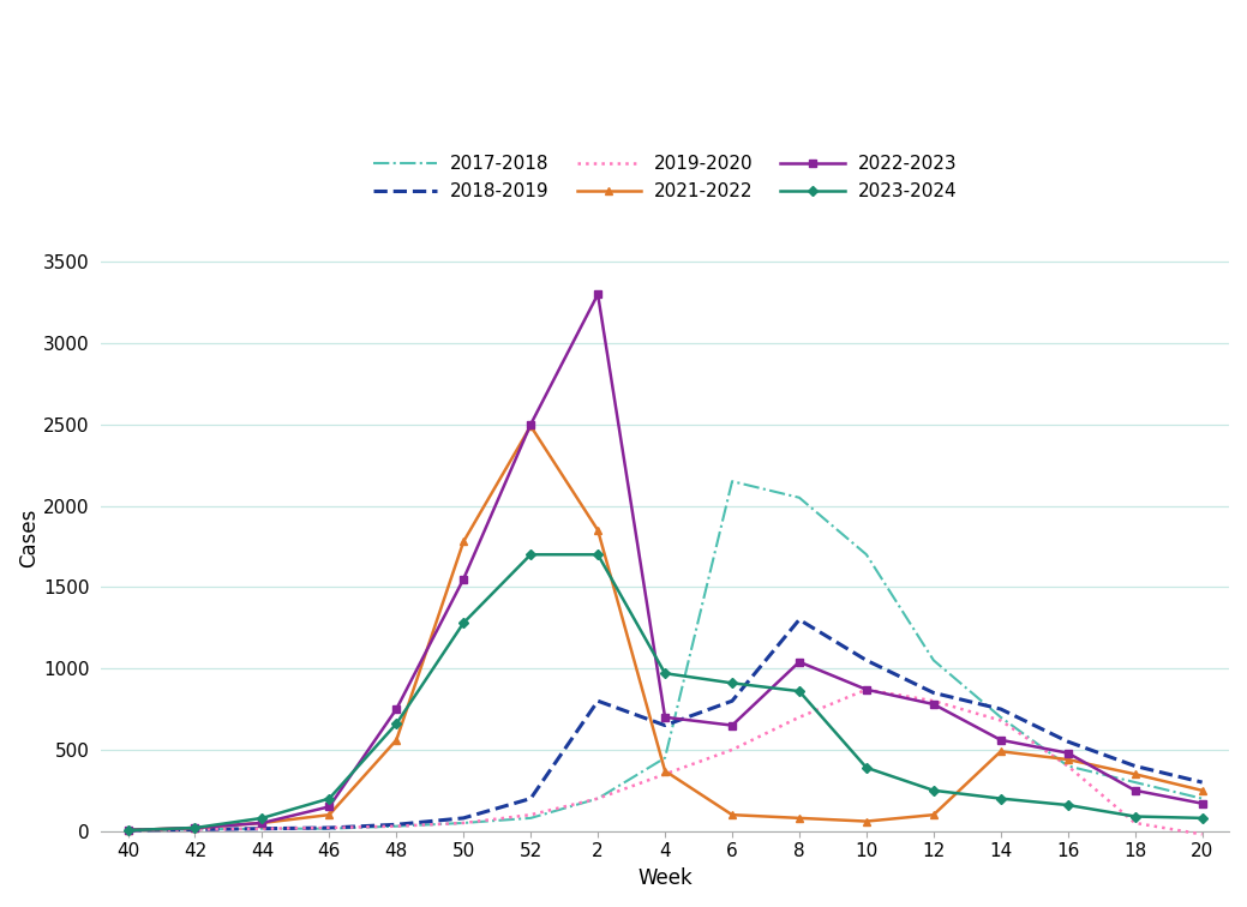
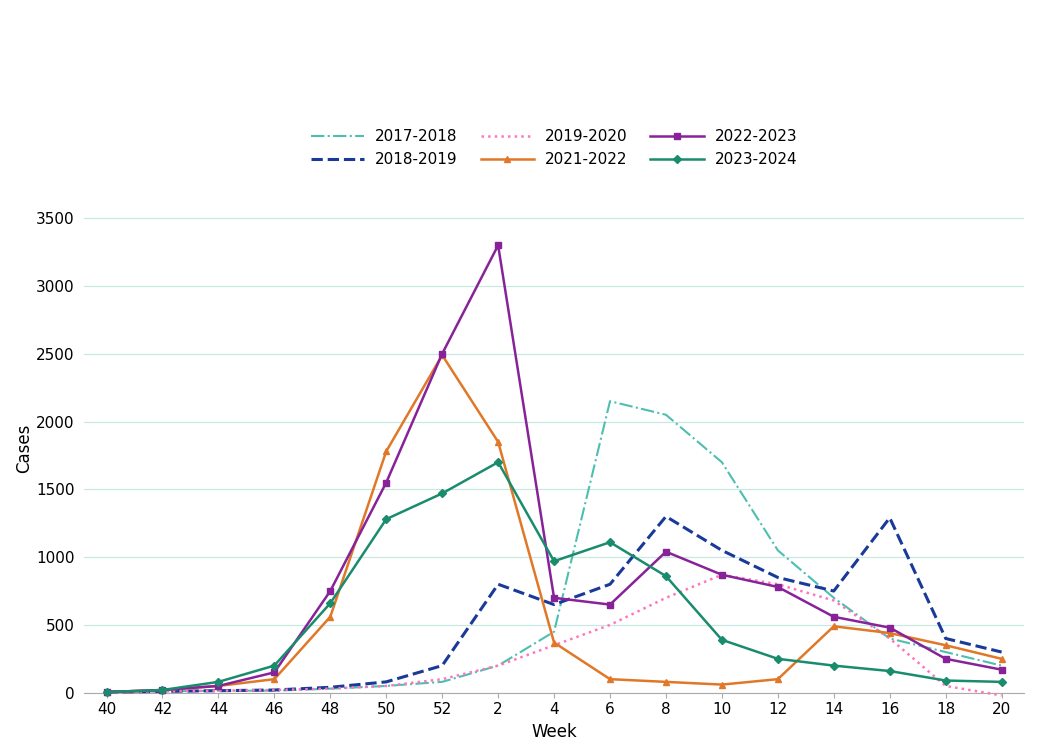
2023-2024/52: 1700 -> 1470
2023-2024/6: 910 -> 1110
2018-2019/16: 550 -> 1290
